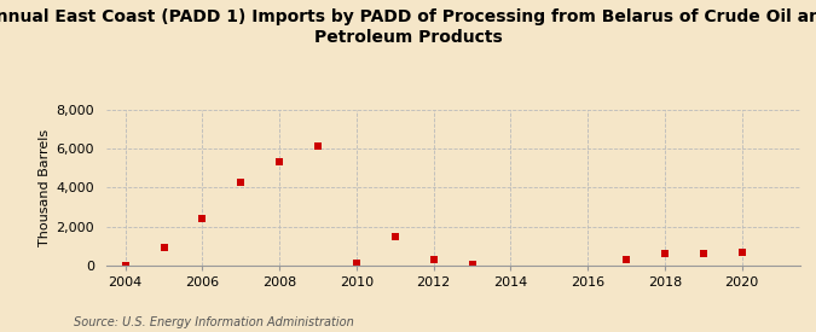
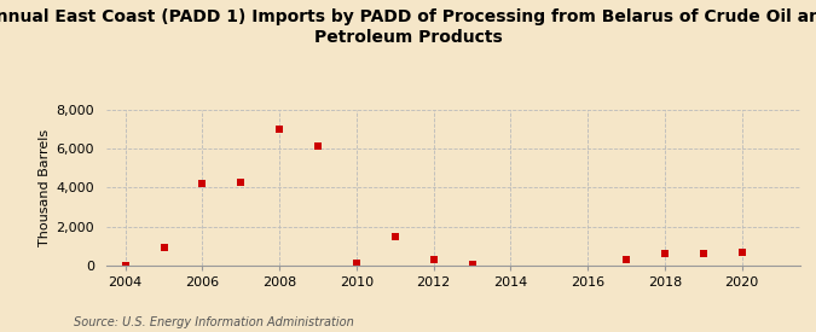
2006: 2,400 -> 4,200
2008: 5,300 -> 7,000
